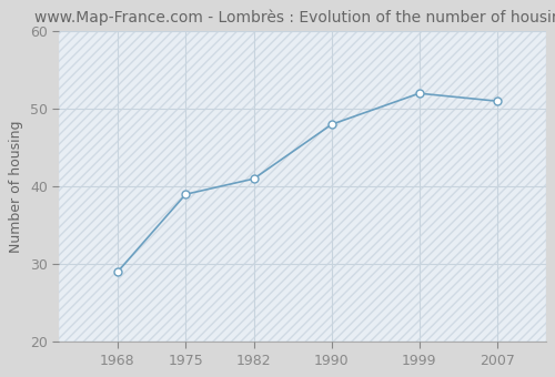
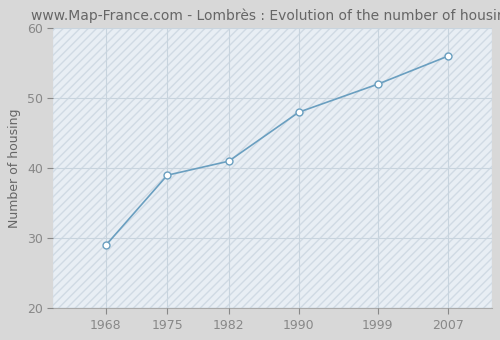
2007: 51 -> 56
